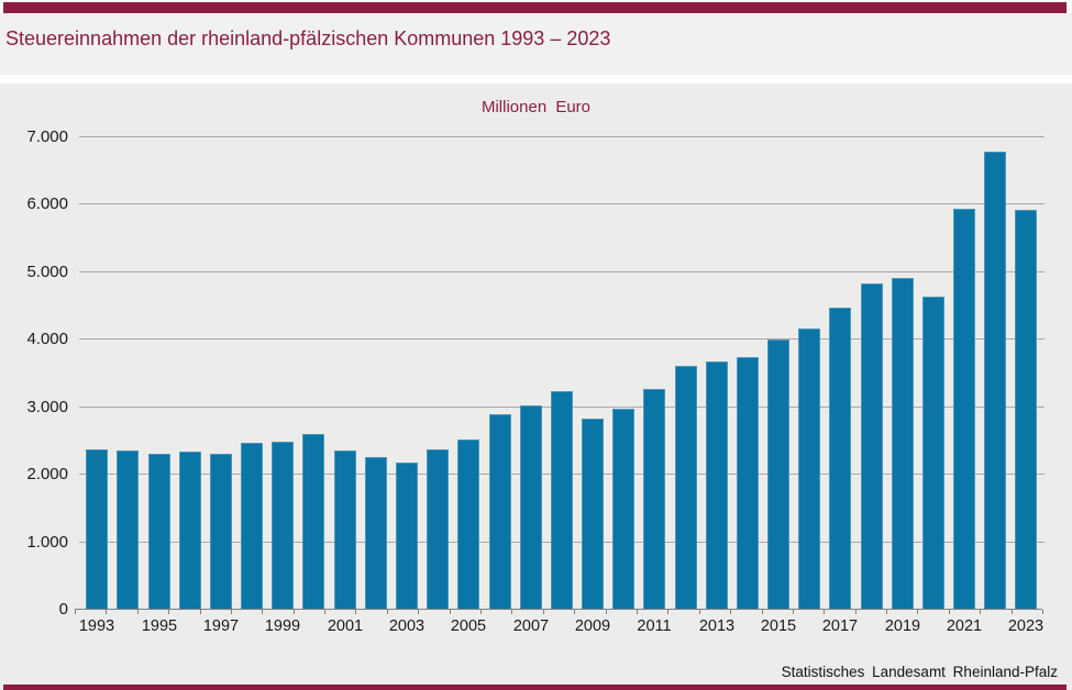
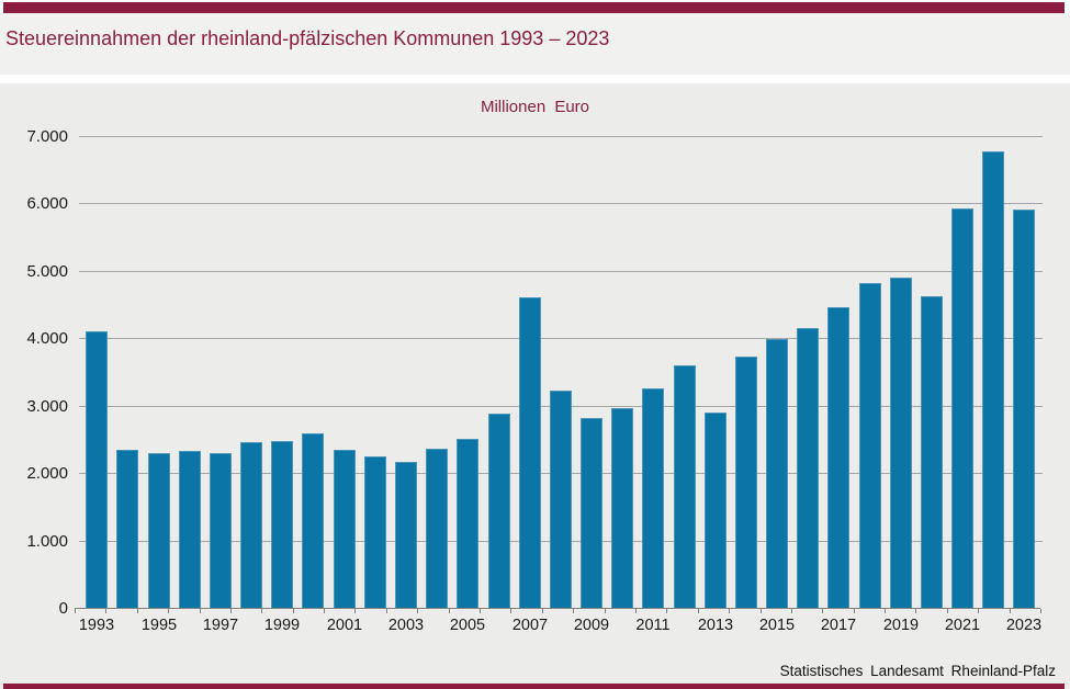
1993: 2400 -> 4100
2007: 3000 -> 4600
2013: 3700 -> 2900
